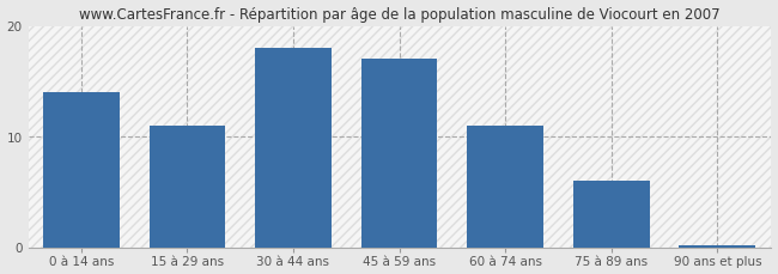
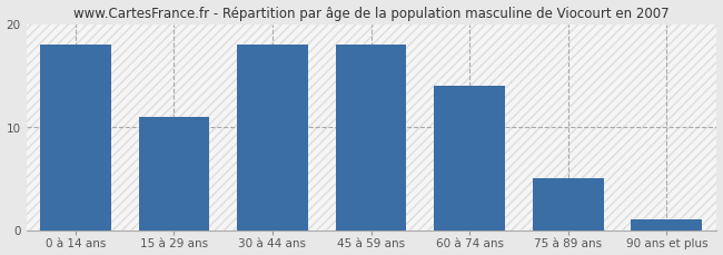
0 à 14 ans: 14.0 -> 18.0
45 à 59 ans: 17.0 -> 18.0
60 à 74 ans: 11.0 -> 14.0
75 à 89 ans: 6.0 -> 5.0
90 ans et plus: 0.2 -> 1.0
